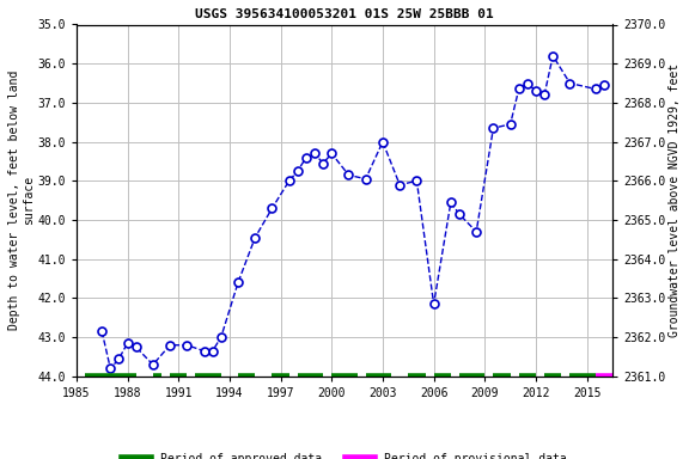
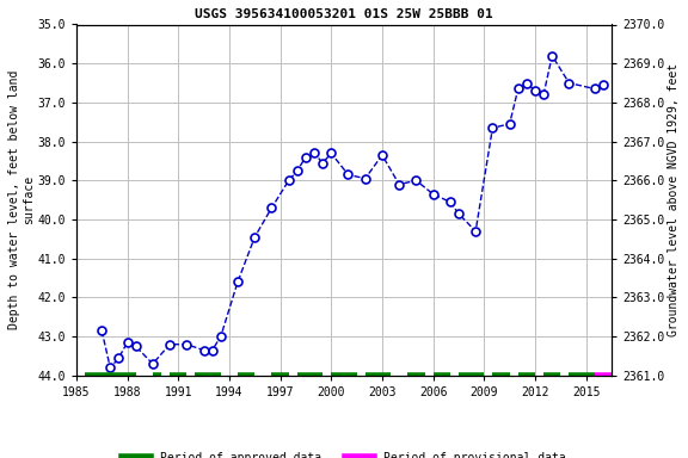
2003: 38.00 -> 38.35
2006: 42.15 -> 39.35
